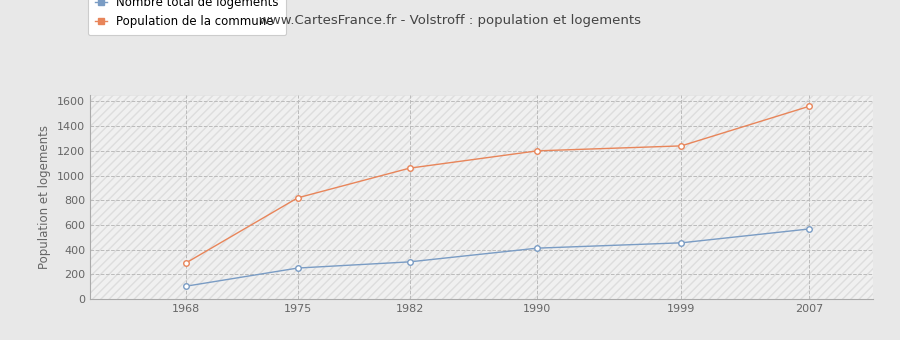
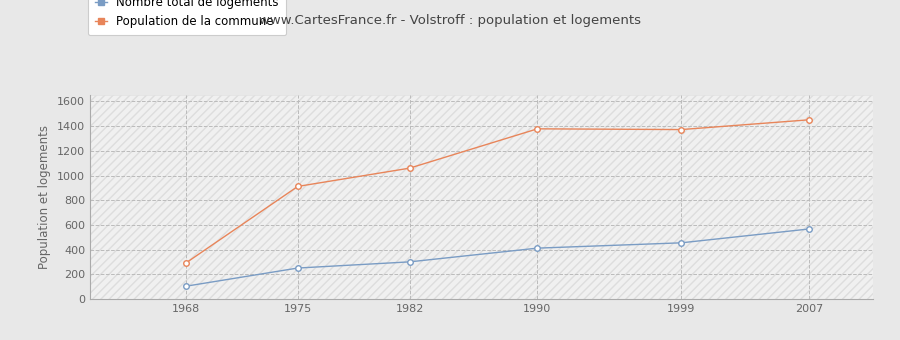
Population de la commune/1975: 820 -> 910
Population de la commune/1990: 1200 -> 1380
Population de la commune/1999: 1240 -> 1370
Population de la commune/2007: 1560 -> 1450
